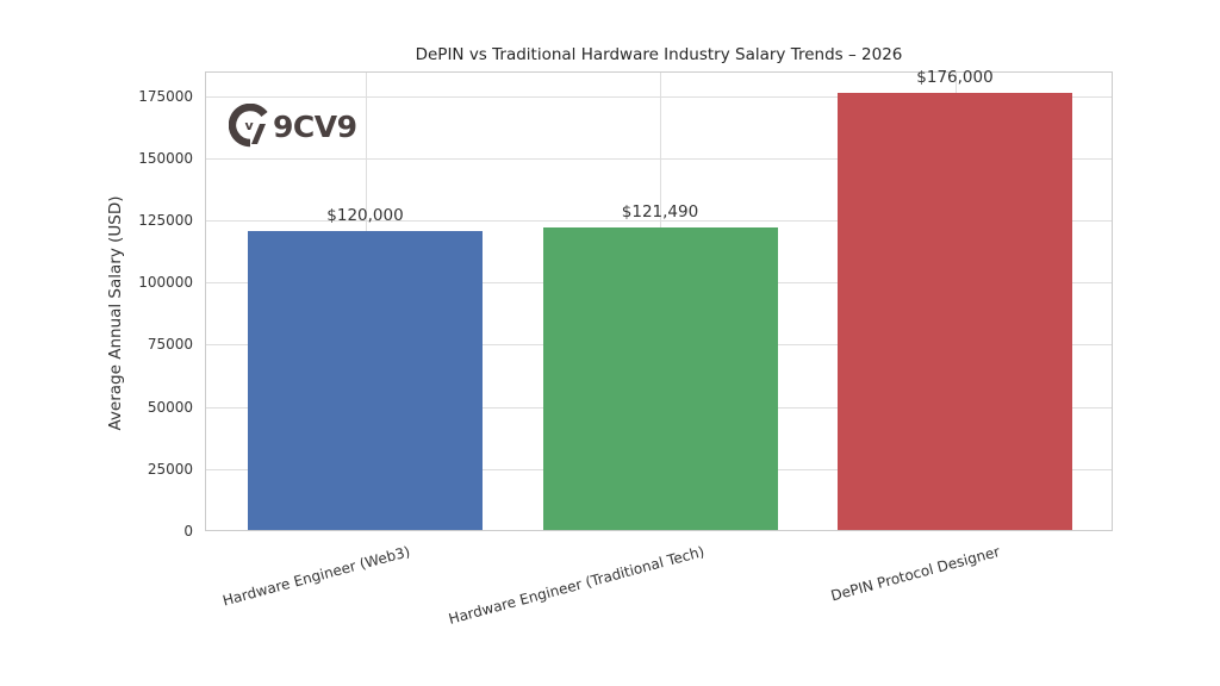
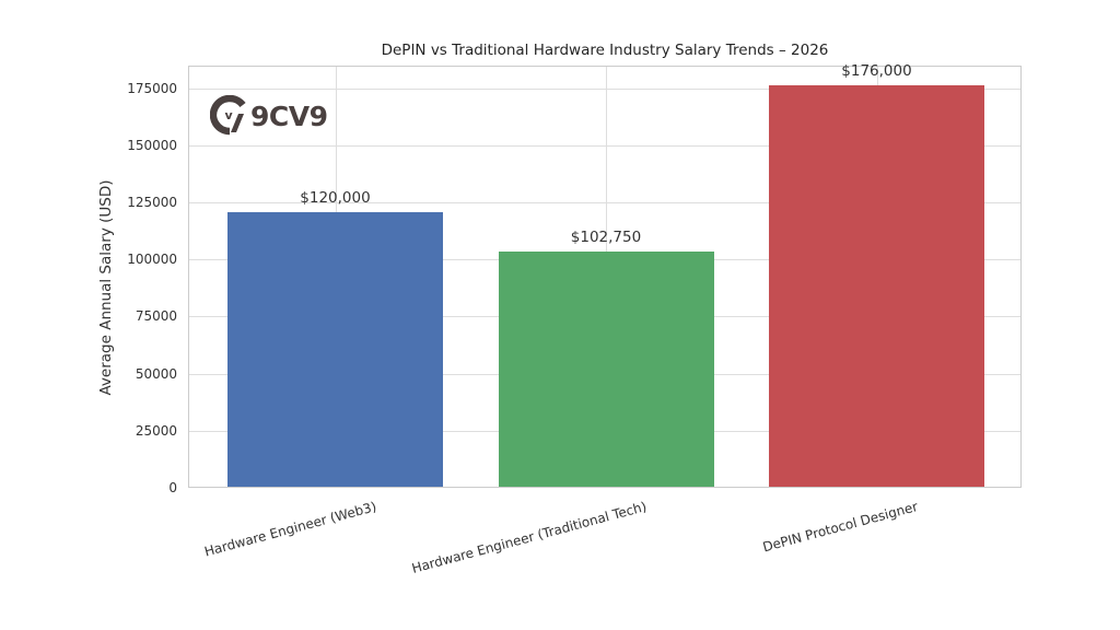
Hardware Engineer (Traditional Tech): $121,490 -> $102,750
